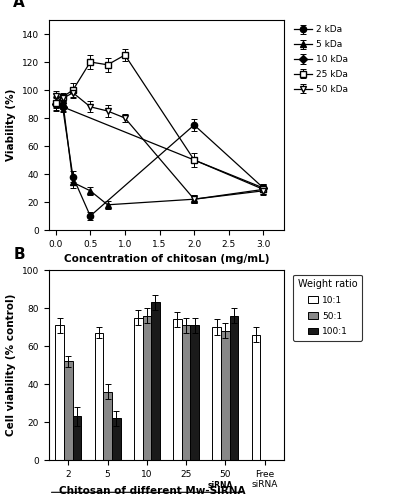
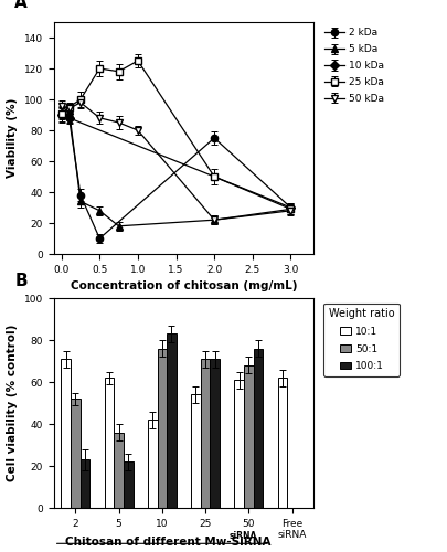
10:1/5: 67 -> 62
10:1/10: 75 -> 42
10:1/25: 74 -> 54
10:1/50: 70 -> 61
10:1/Free siRNA: 66 -> 62
